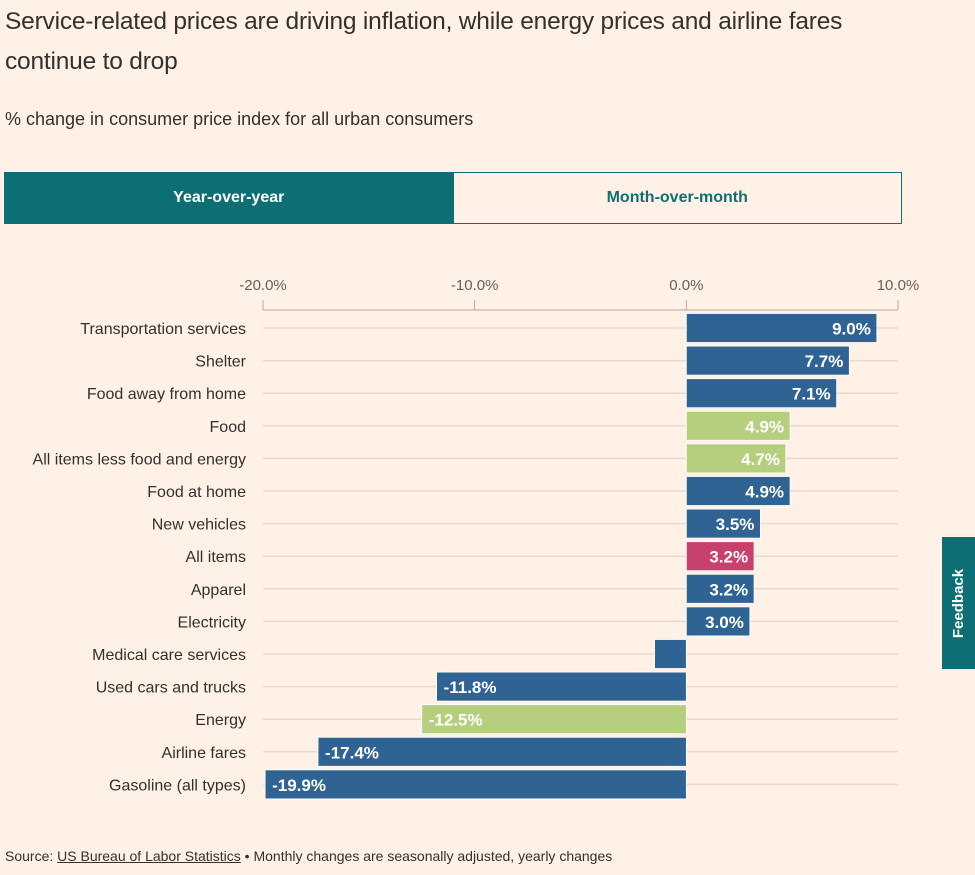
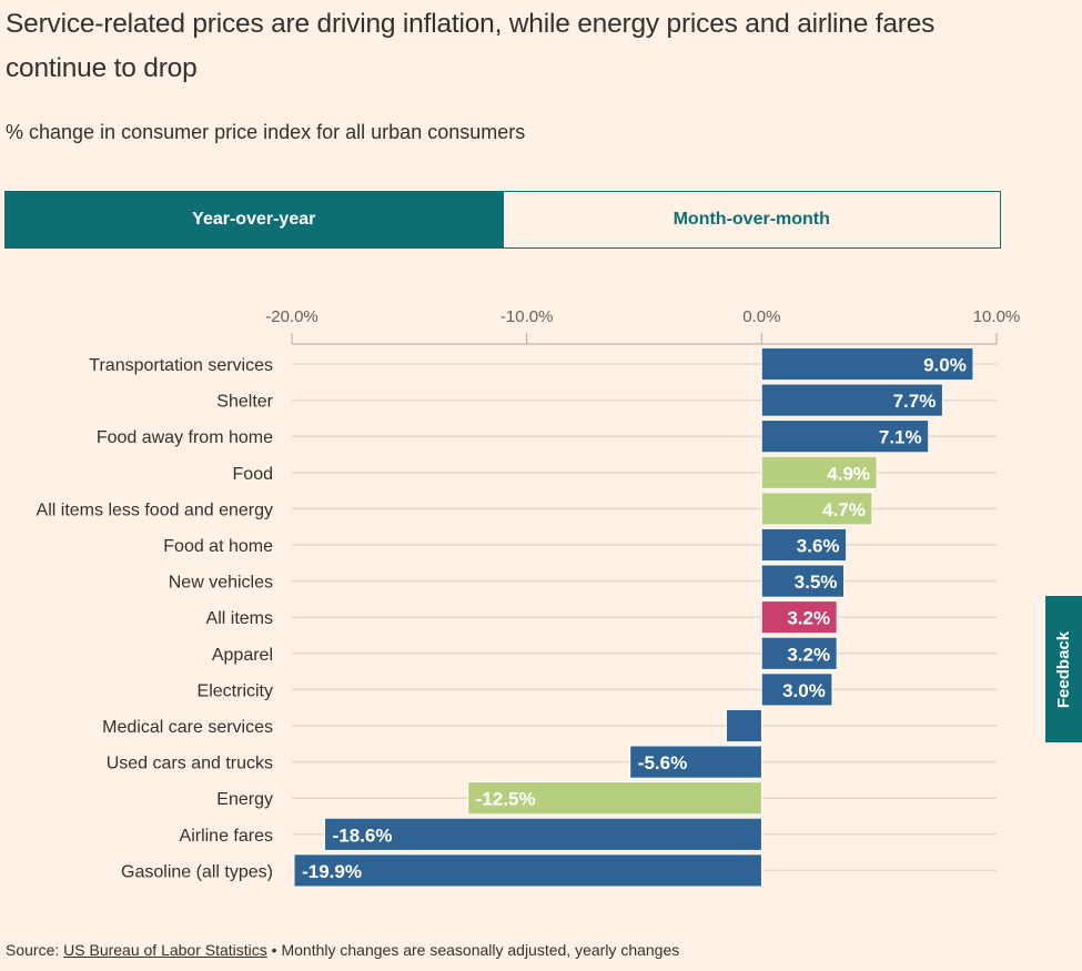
Food at home: 4.9% -> 3.6%
Used cars and trucks: -11.8% -> -5.6%
Airline fares: -17.4% -> -18.6%
